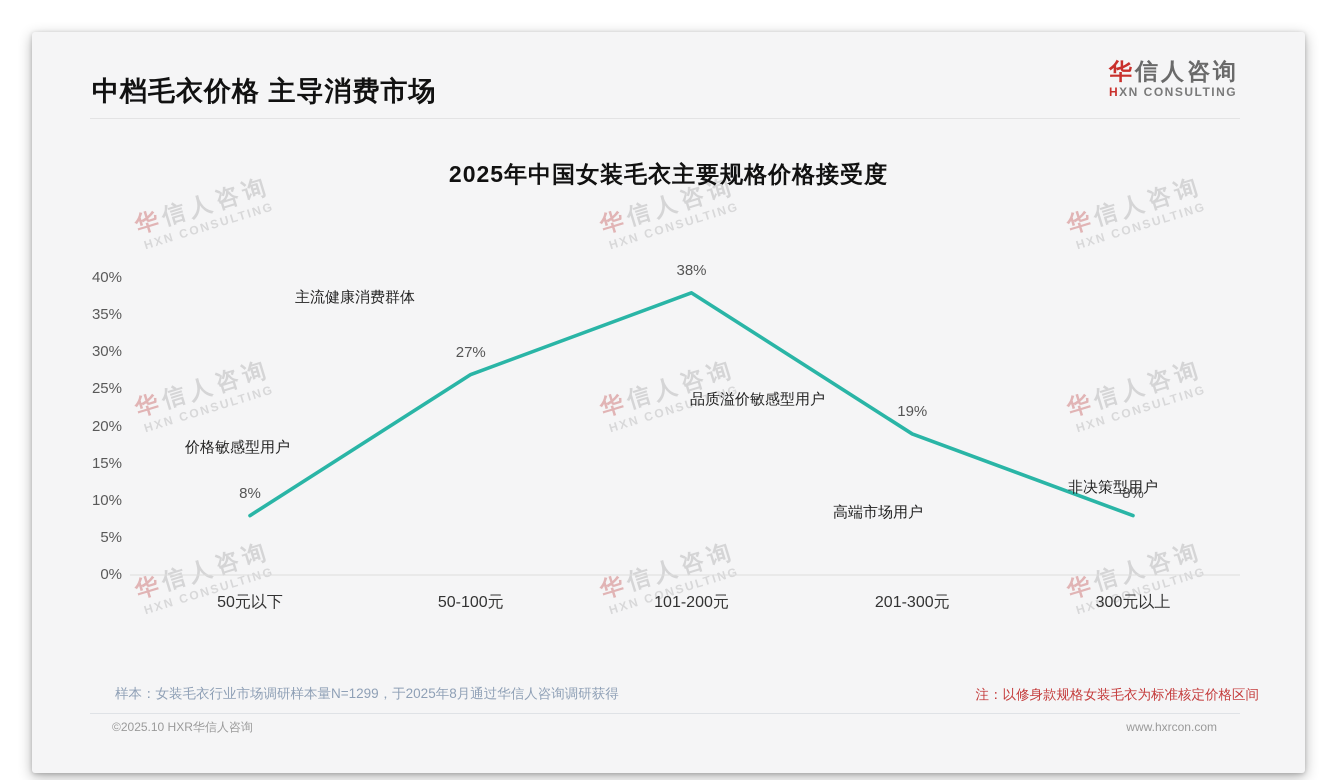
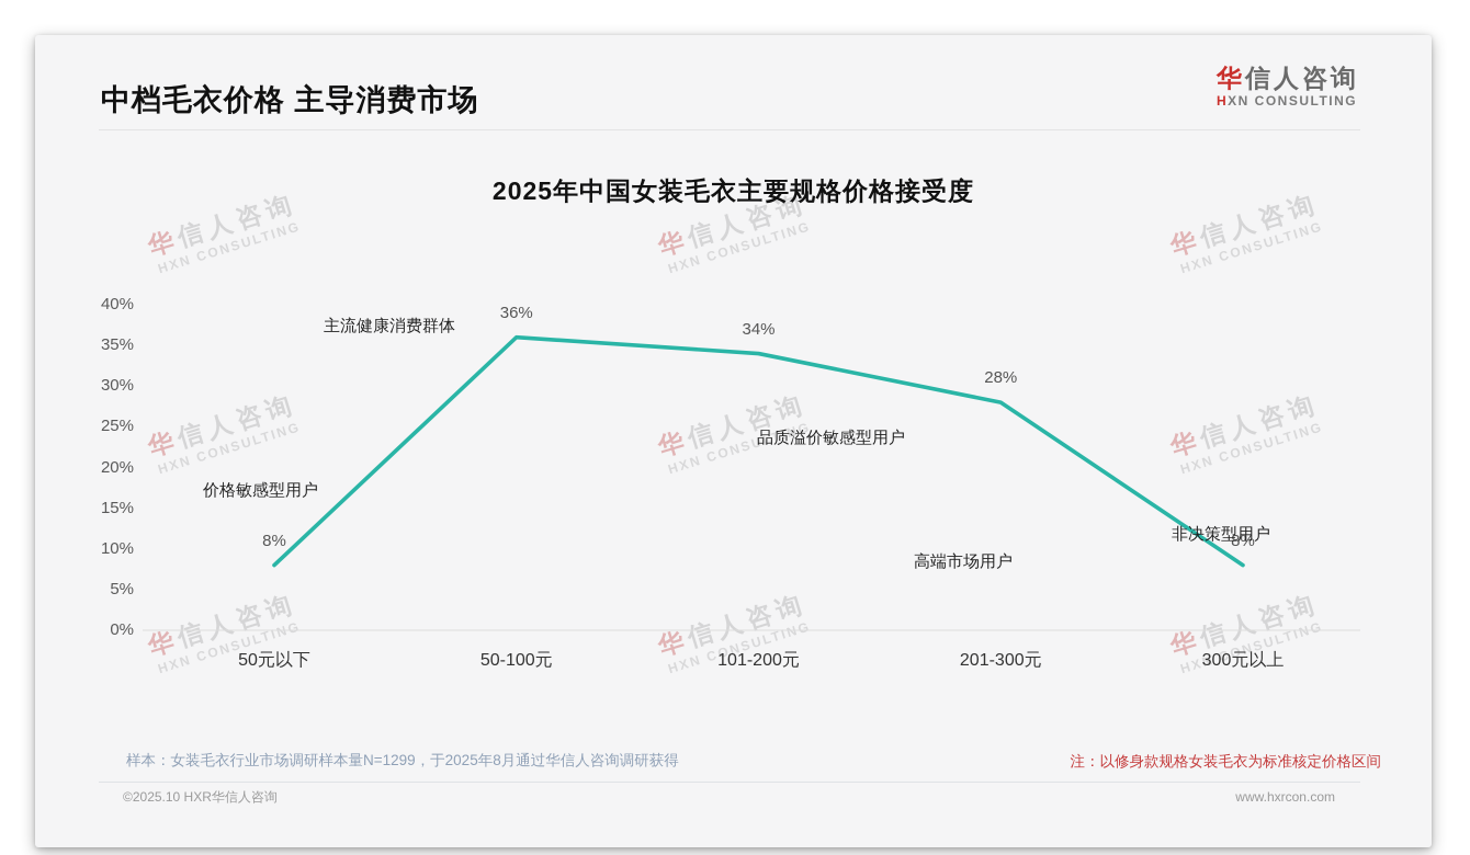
50-100元: 27% -> 36%
101-200元: 38% -> 34%
201-300元: 19% -> 28%
